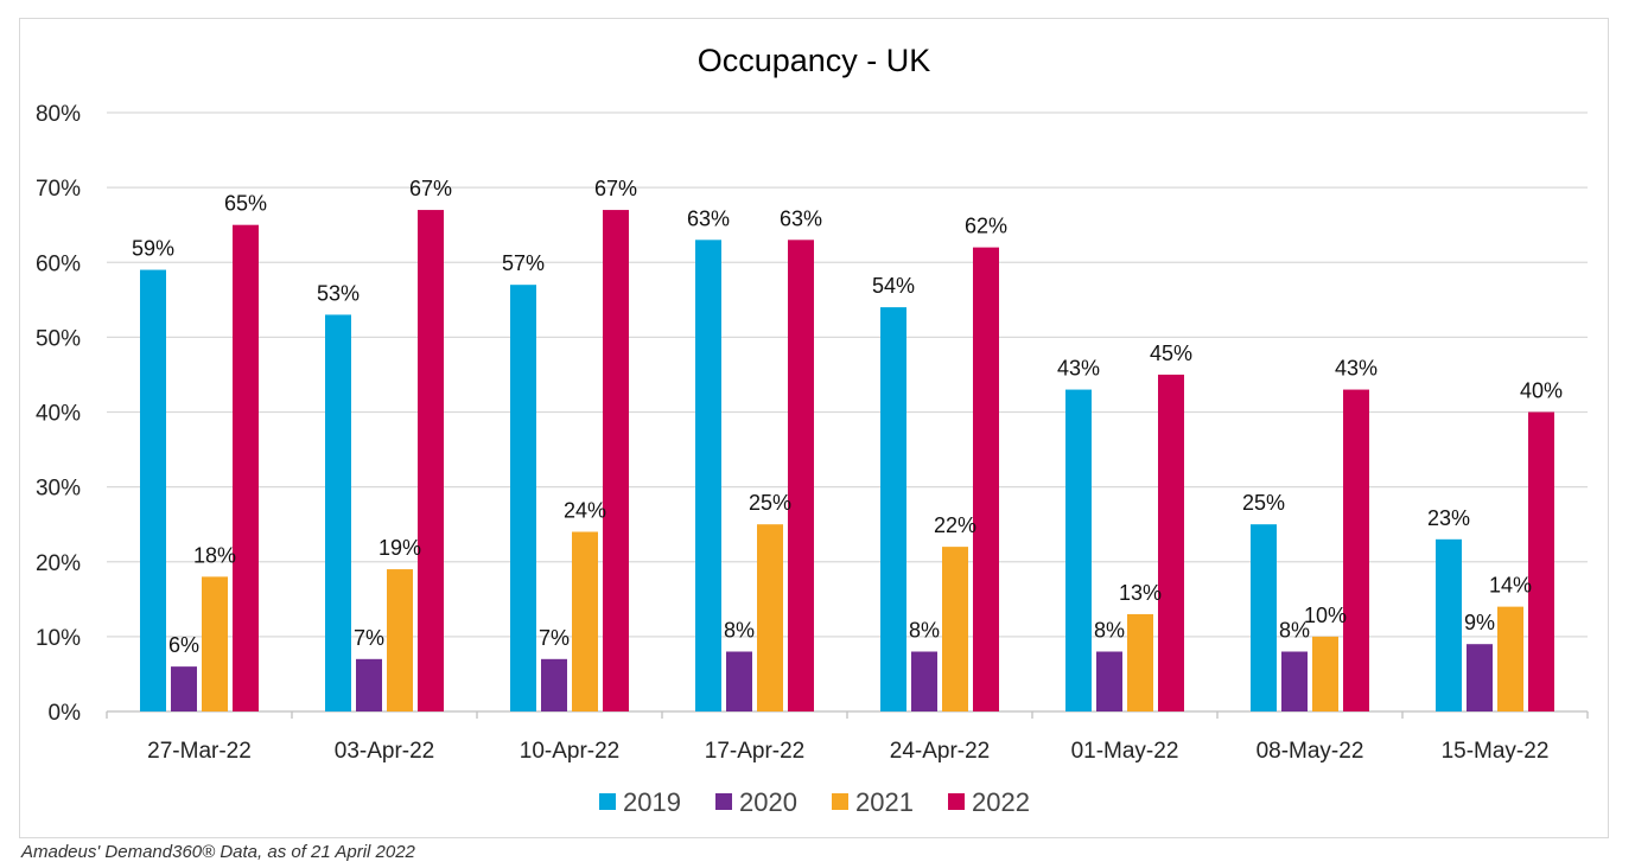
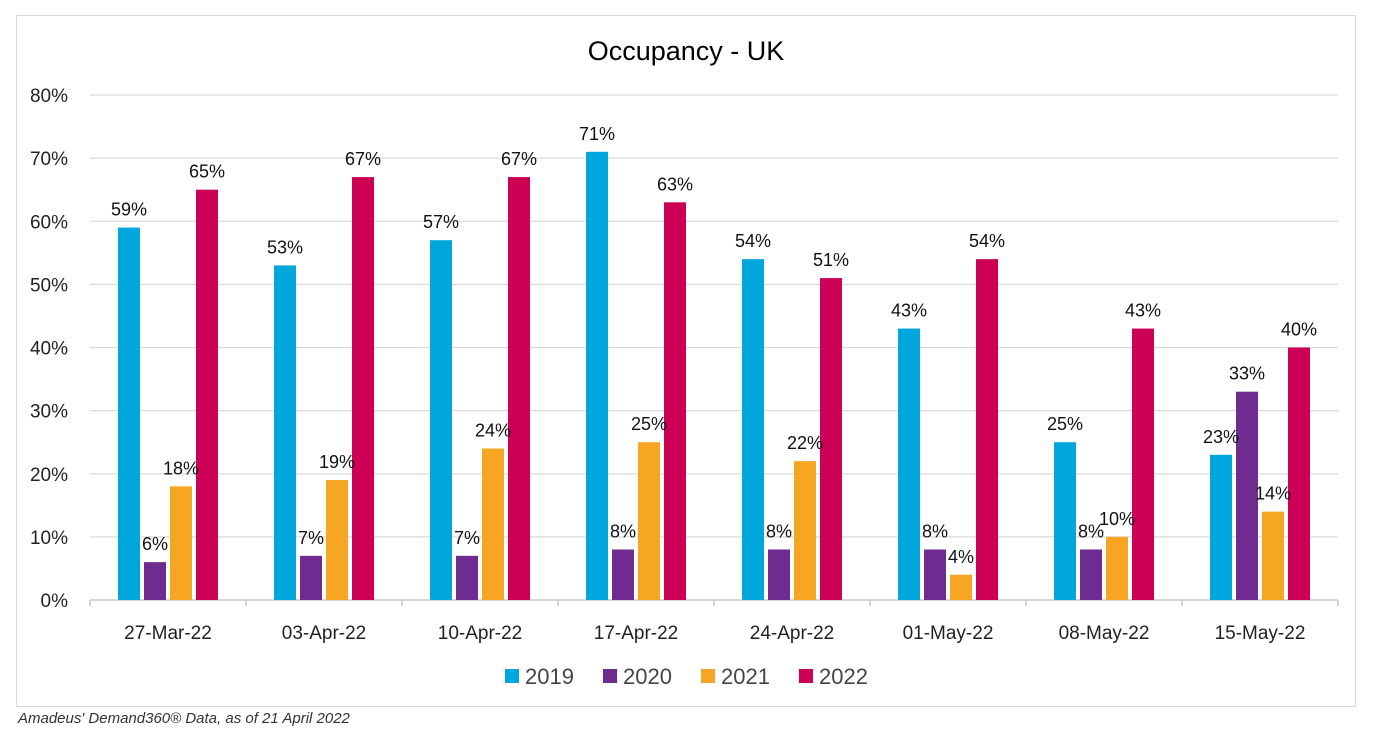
2019/17-Apr-22: 63% -> 71%
2022/24-Apr-22: 62% -> 51%
2021/01-May-22: 13% -> 4%
2022/01-May-22: 45% -> 54%
2020/15-May-22: 9% -> 33%
